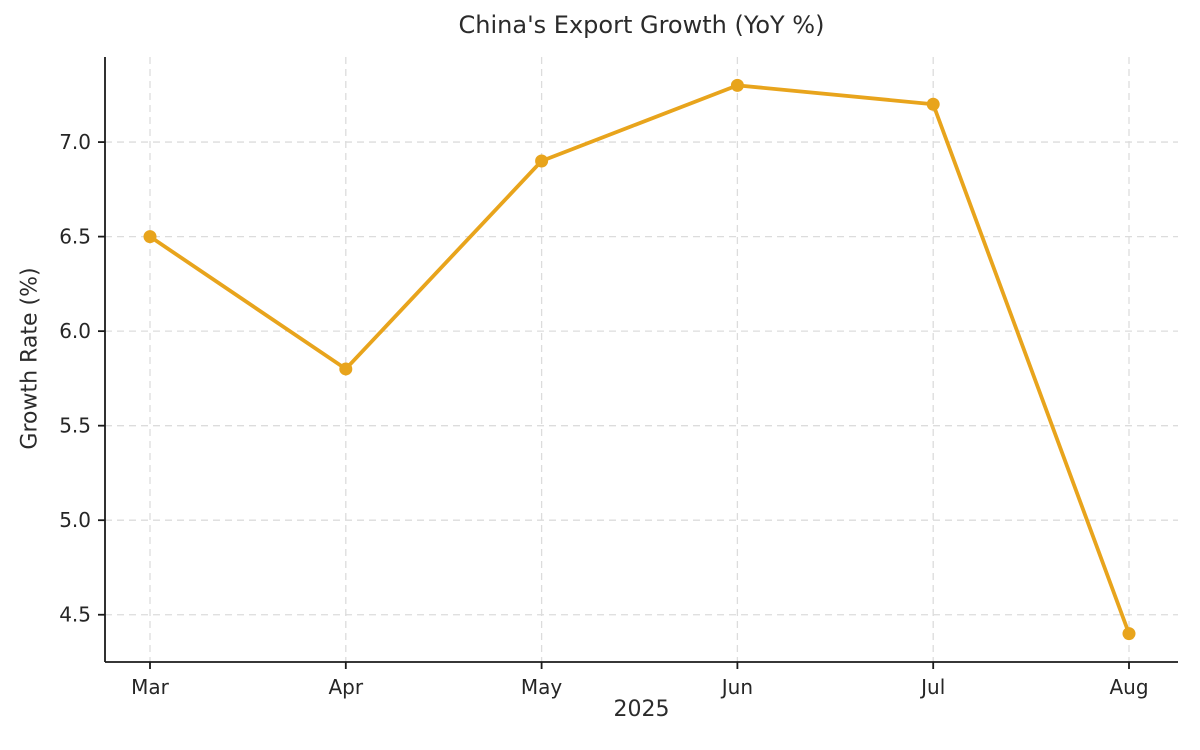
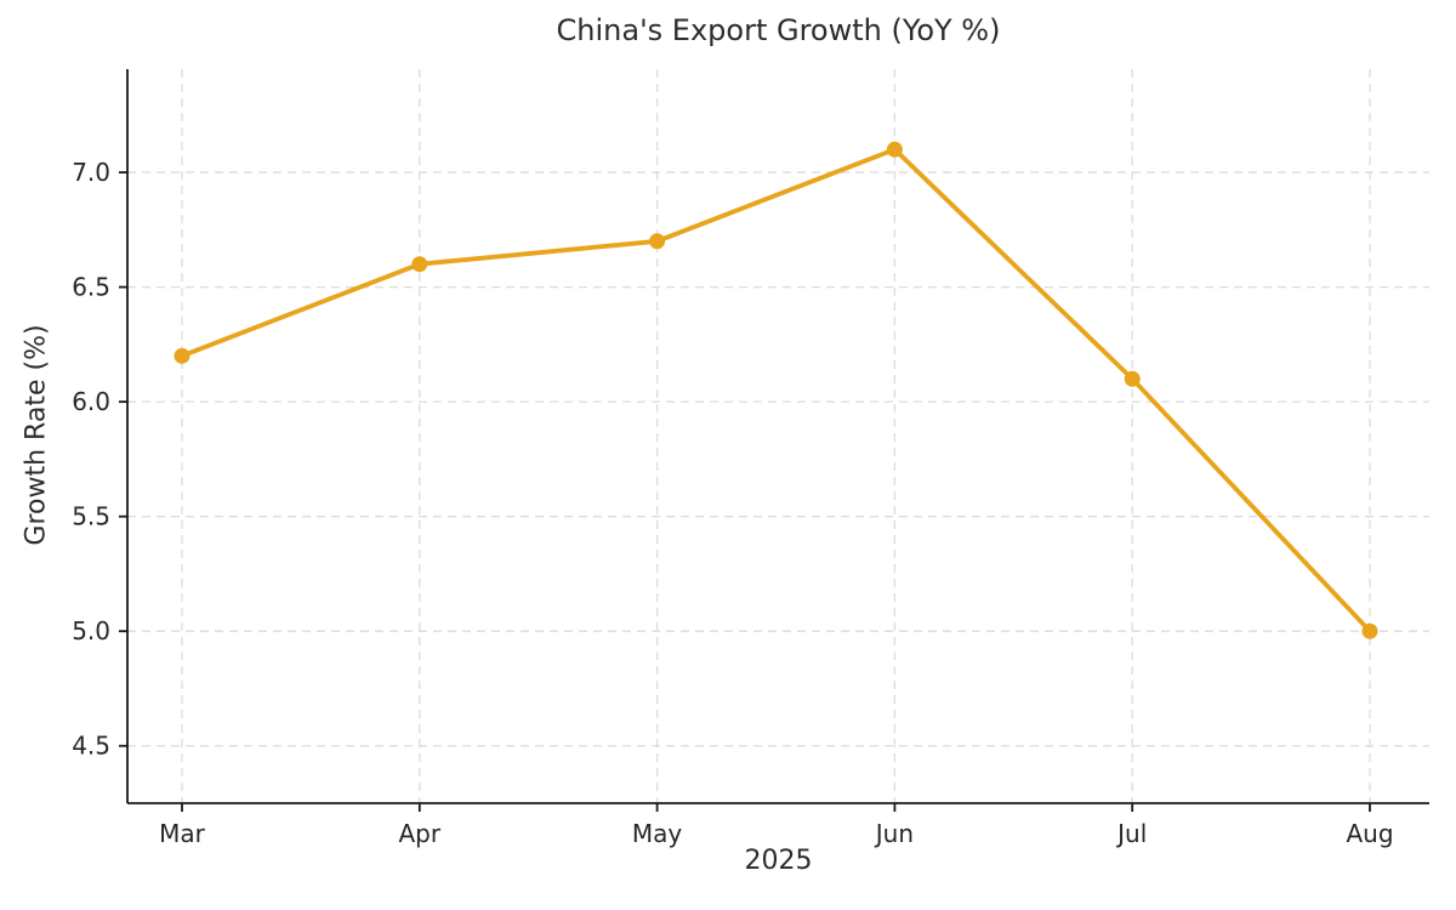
Mar: 6.5 -> 6.2
Apr: 5.8 -> 6.6
May: 6.9 -> 6.7
Jun: 7.3 -> 7.1
Jul: 7.2 -> 6.1
Aug: 4.4 -> 5.0
